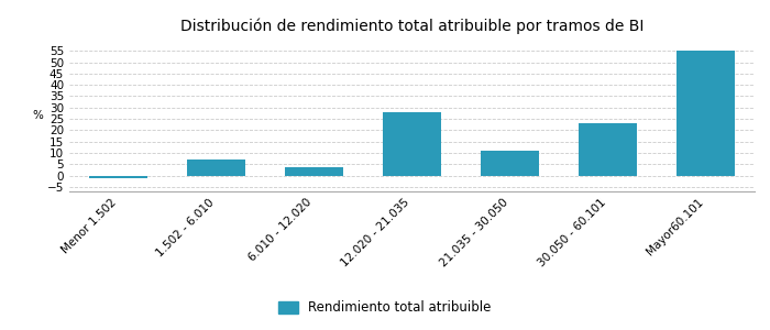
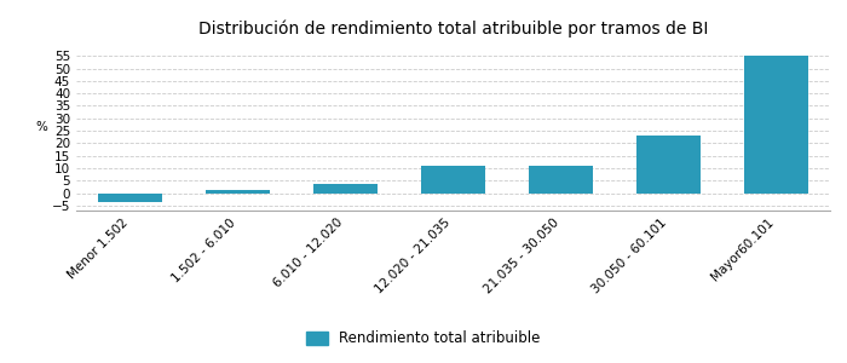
Menor 1.502: -1.0 -> -3.5
1.502 - 6.010: 7.0 -> 1.2
12.020 - 21.035: 28.0 -> 11.0
